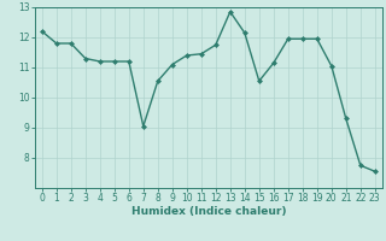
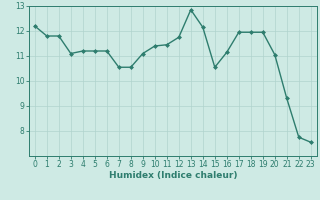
3: 11.30 -> 11.10
7: 9.05 -> 10.55
